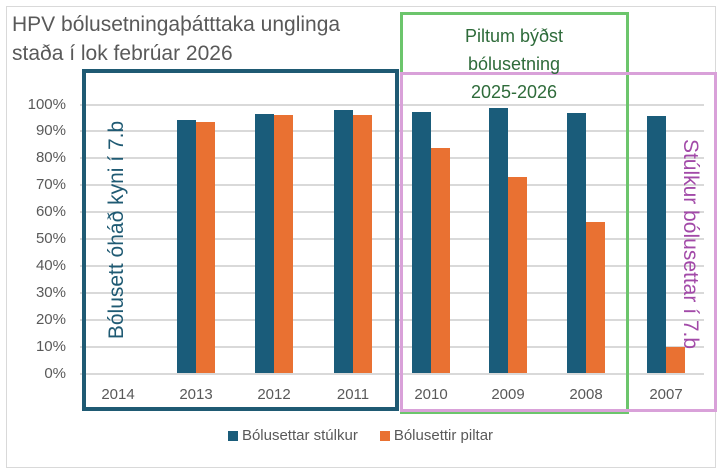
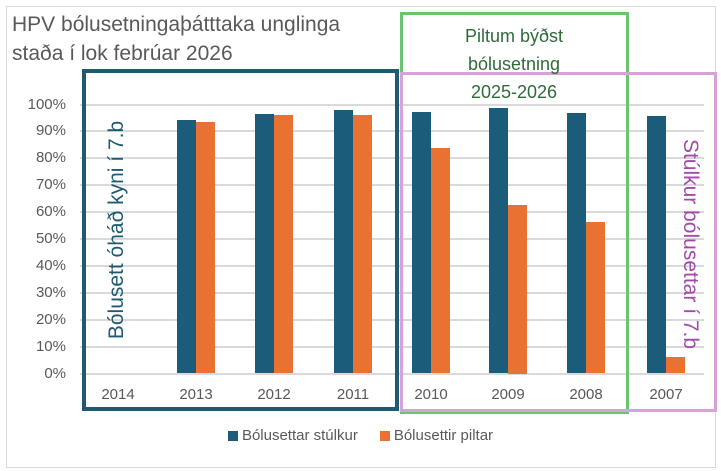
Bólusettir piltar/2009: 73% -> 62%
Bólusettir piltar/2007: 10% -> 6%
